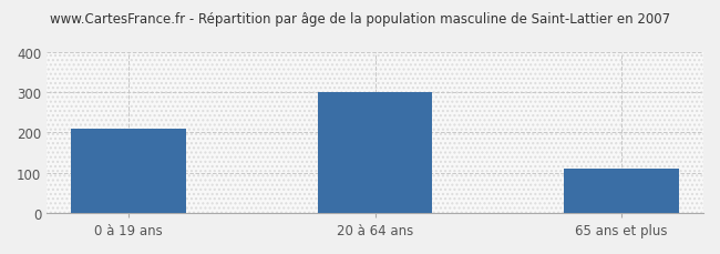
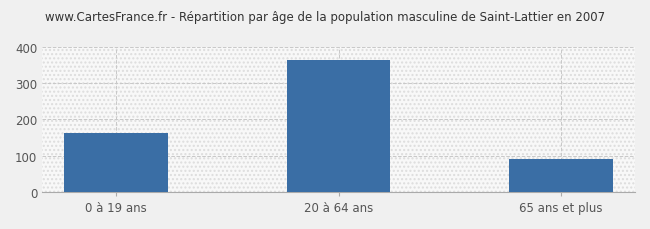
0 à 19 ans: 210 -> 163
20 à 64 ans: 300 -> 363
65 ans et plus: 110 -> 92
